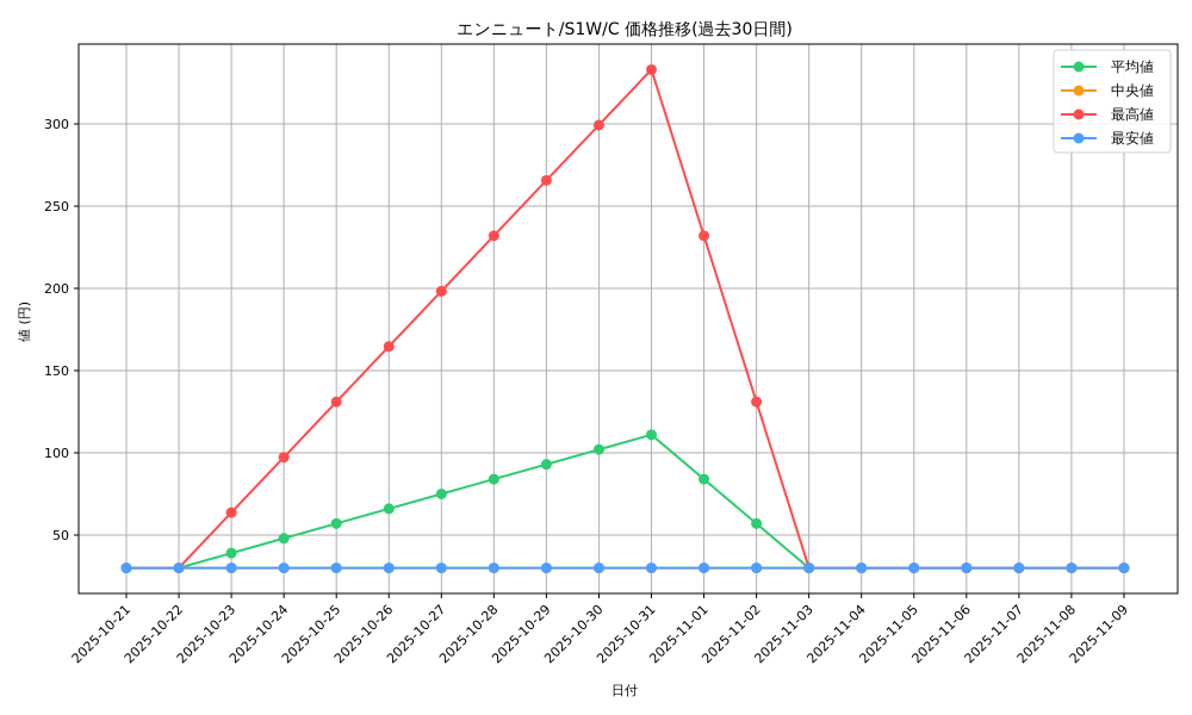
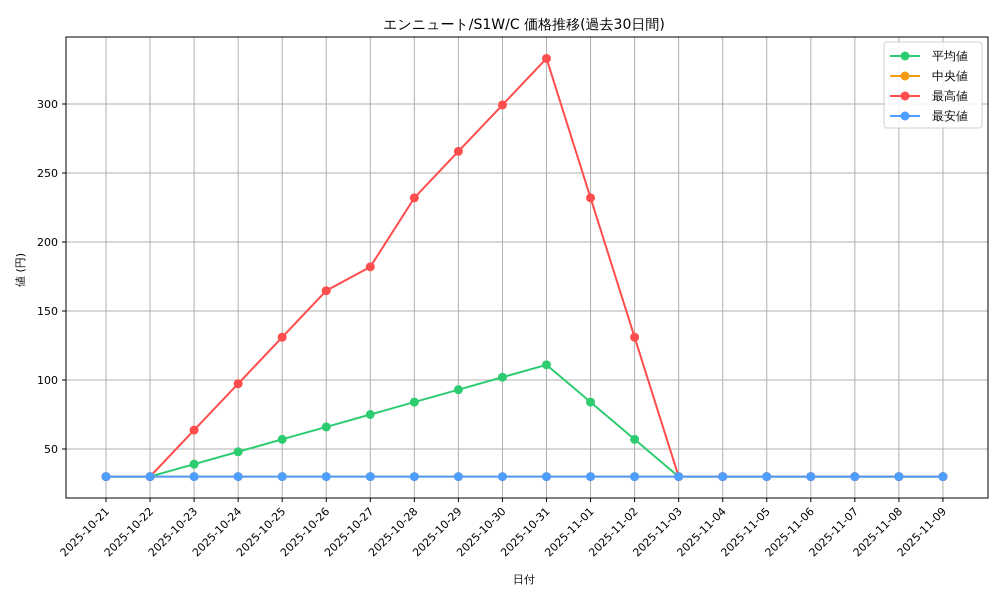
最高値/2025-10-27: 198 -> 182
